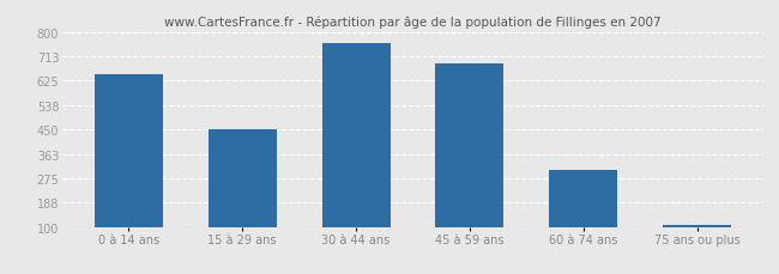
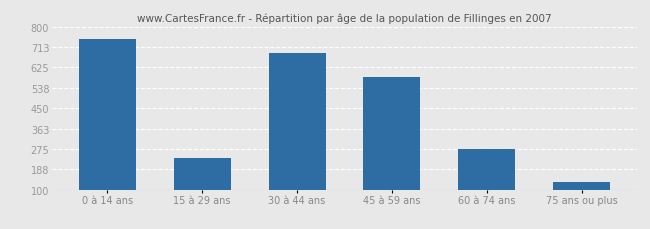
0 à 14 ans: 650 -> 745
15 à 29 ans: 450 -> 235
30 à 44 ans: 760 -> 685
45 à 59 ans: 685 -> 585
60 à 74 ans: 305 -> 275
75 ans ou plus: 107 -> 135
